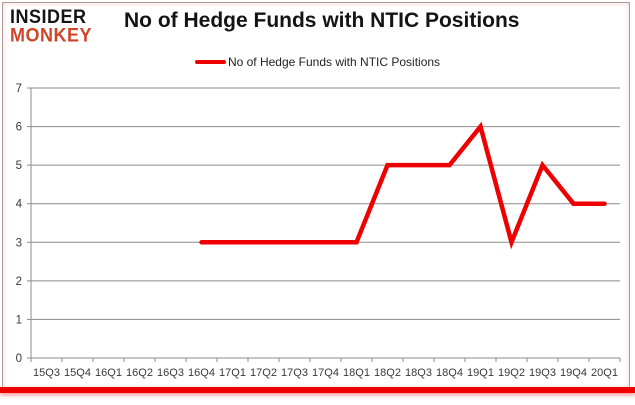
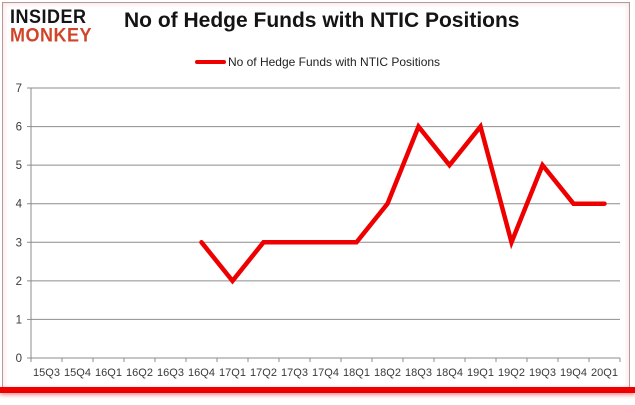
17Q1: 3 -> 2
18Q2: 5 -> 4
18Q3: 5 -> 6
